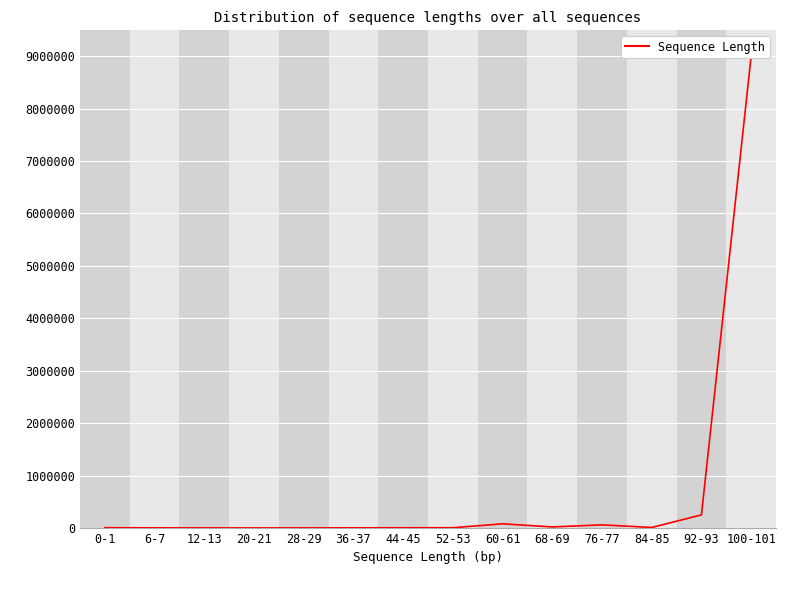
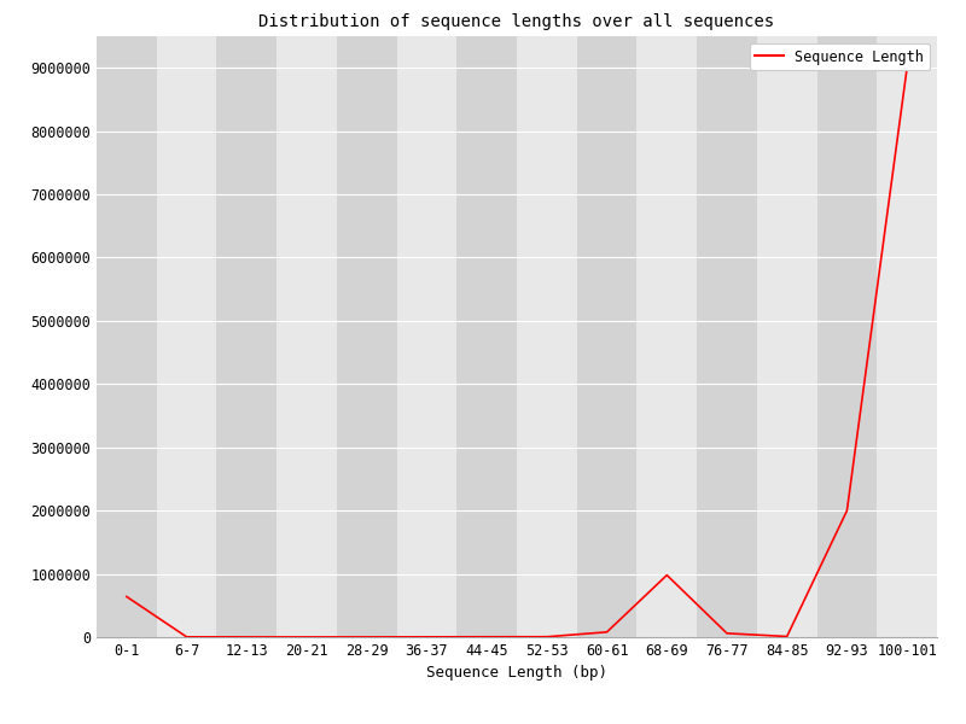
0-1: 0 -> 640000
68-69: 20000 -> 980000
92-93: 250000 -> 2000000
